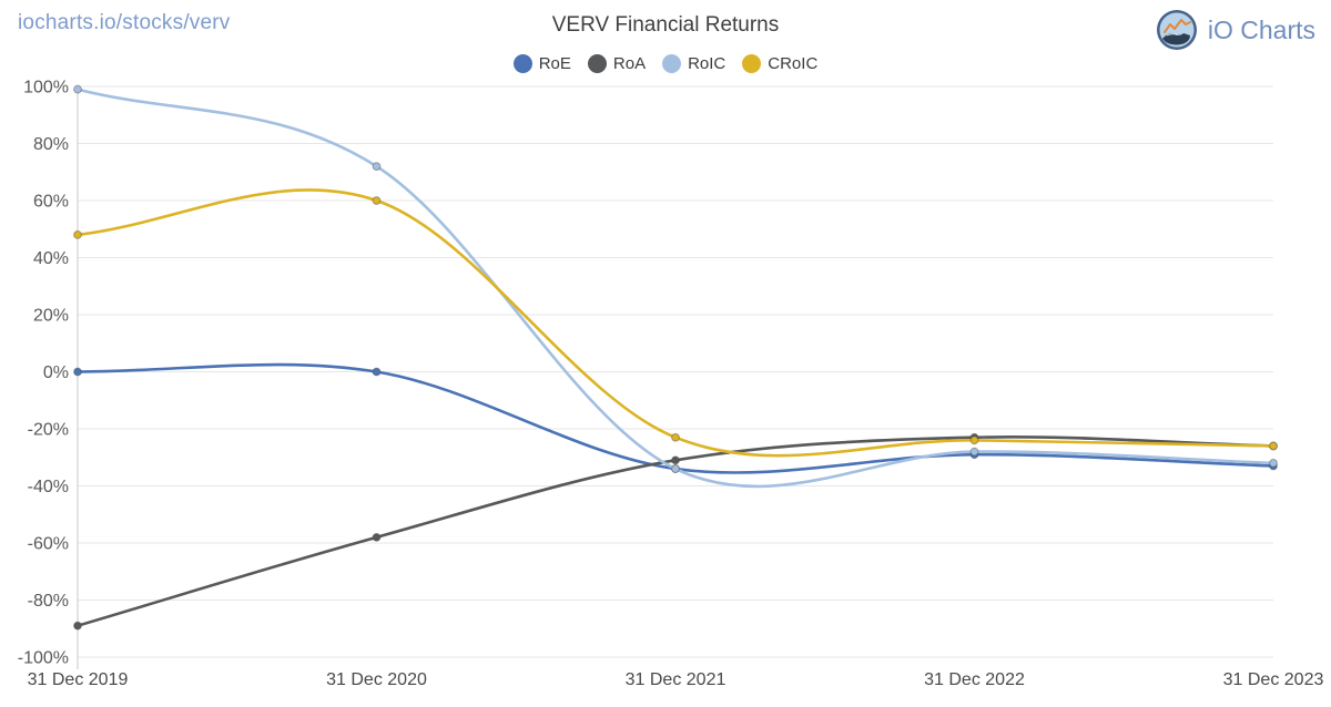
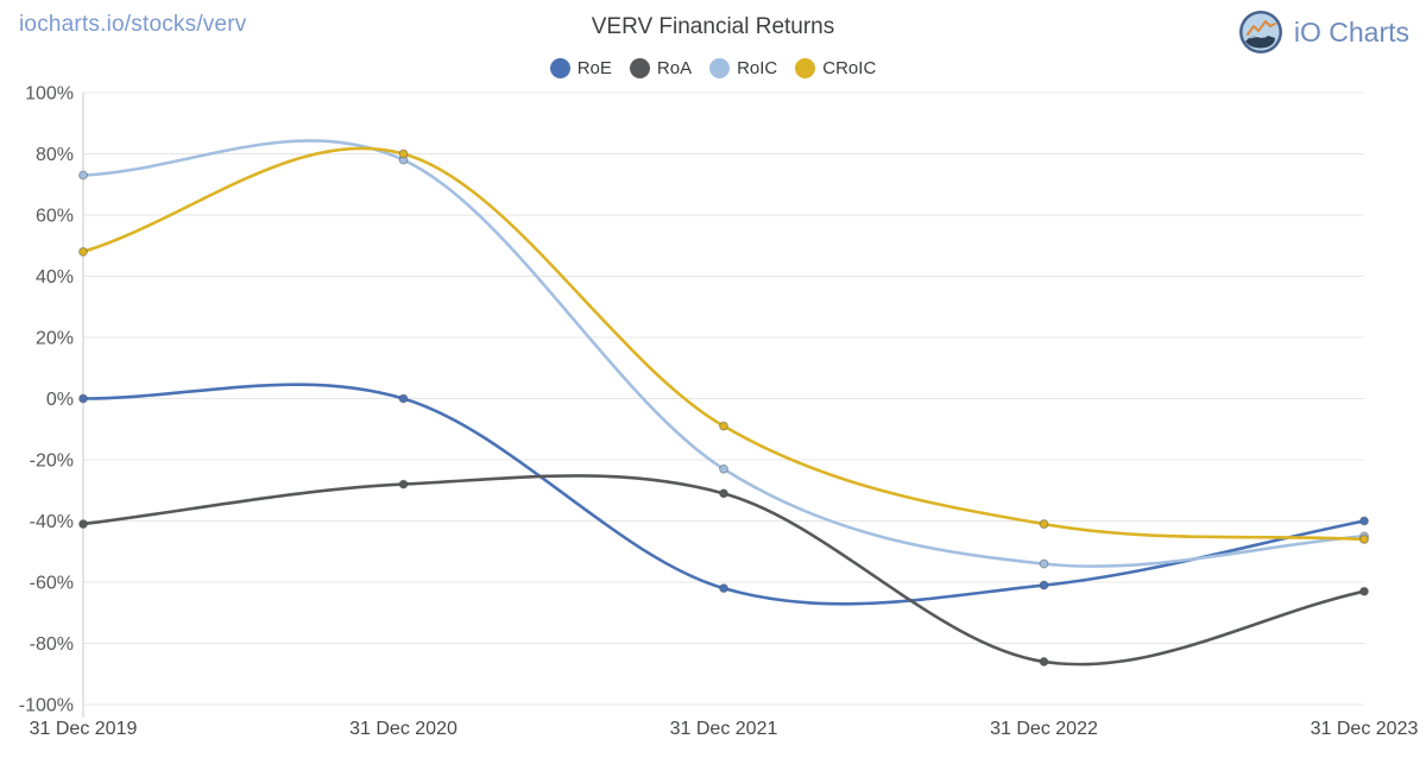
RoA/31 Dec 2019: -89% -> -41%
RoIC/31 Dec 2019: 99% -> 73%
RoA/31 Dec 2020: -58% -> -28%
RoIC/31 Dec 2020: 72% -> 78%
CRoIC/31 Dec 2020: 60% -> 80%
RoE/31 Dec 2021: -34% -> -62%
RoIC/31 Dec 2021: -34% -> -23%
CRoIC/31 Dec 2021: -23% -> -9%
RoE/31 Dec 2022: -29% -> -61%
RoA/31 Dec 2022: -23% -> -86%
RoIC/31 Dec 2022: -28% -> -54%
CRoIC/31 Dec 2022: -24% -> -41%
RoE/31 Dec 2023: -33% -> -40%
RoA/31 Dec 2023: -26% -> -63%
RoIC/31 Dec 2023: -32% -> -45%
CRoIC/31 Dec 2023: -26% -> -46%
